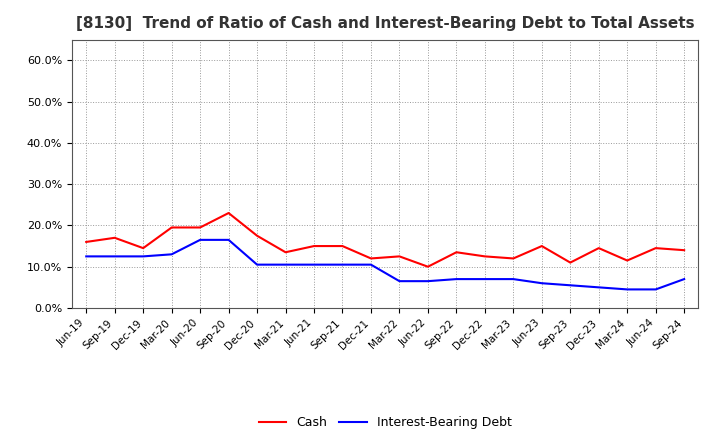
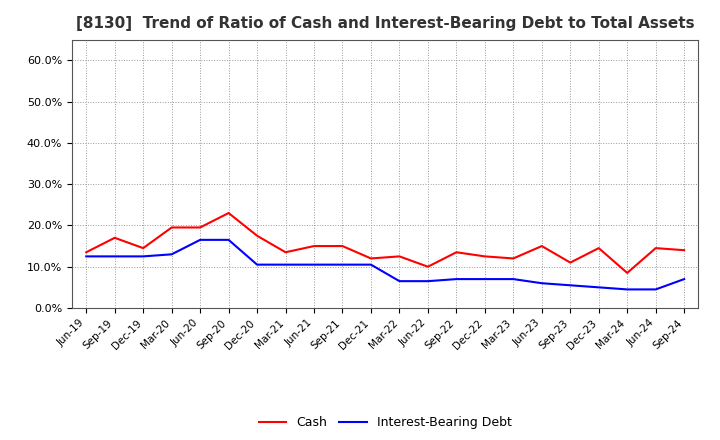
Cash/Jun-19: 16.0% -> 13.5%
Cash/Mar-24: 11.5% -> 8.5%
